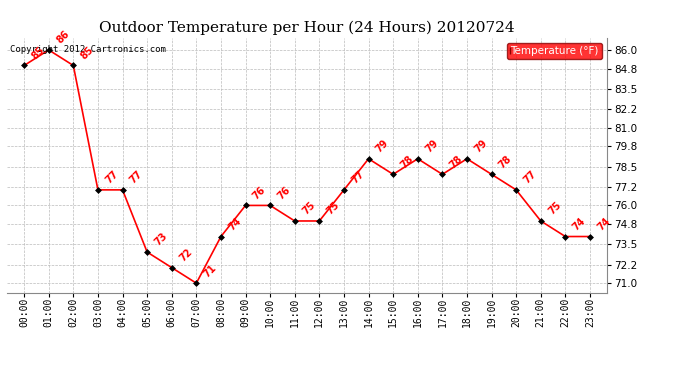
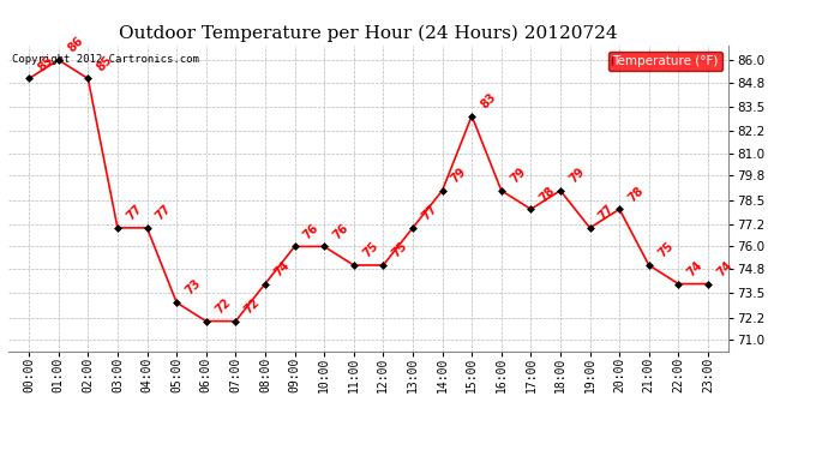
07:00: 71 -> 72
15:00: 78 -> 83
19:00: 78 -> 77
20:00: 77 -> 78
